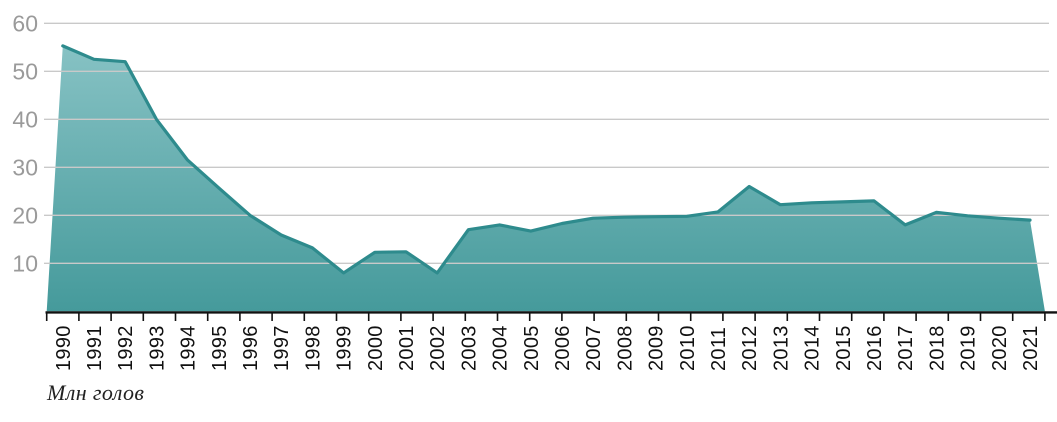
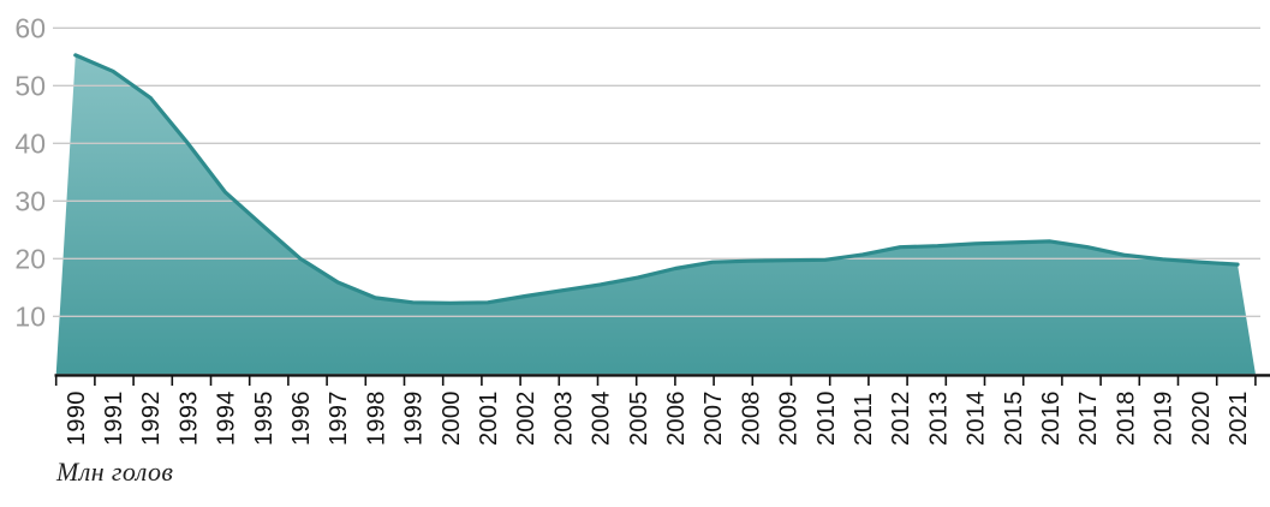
1992: 52 -> 48
1999: 8 -> 12
2002: 8 -> 14
2003: 17 -> 14
2004: 18 -> 16
2012: 26 -> 22
2017: 18 -> 22
